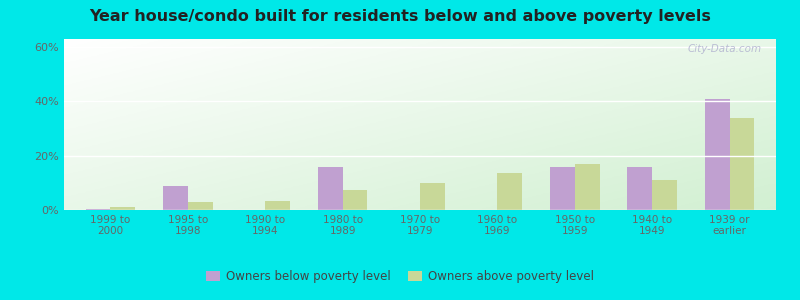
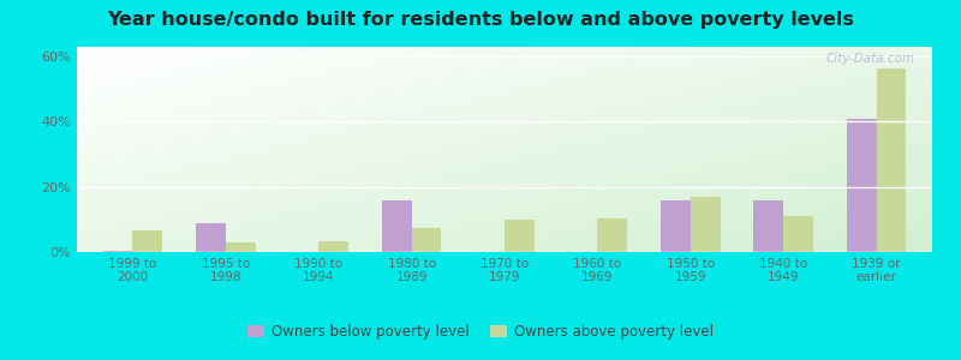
Owners above poverty level/1999 to 2000: 1.0% -> 6.5%
Owners above poverty level/1960 to 1969: 13.5% -> 10.5%
Owners above poverty level/1939 or earlier: 34.0% -> 56.5%
